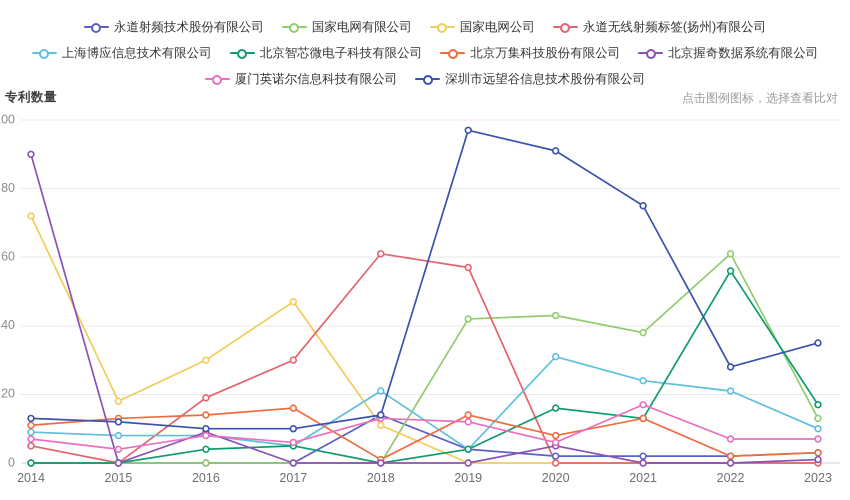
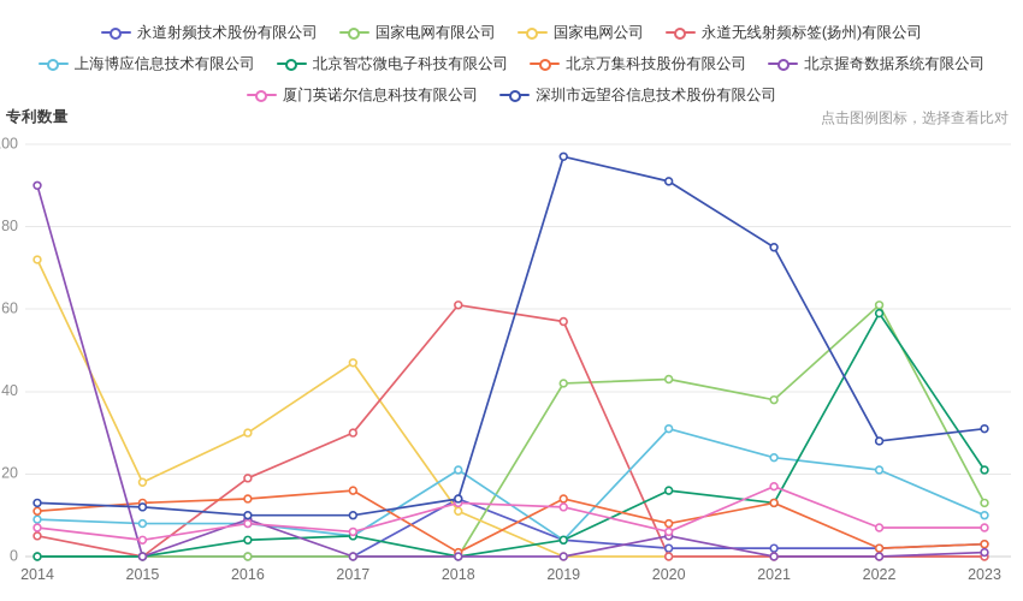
北京智芯微电子科技有限公司/2022: 56 -> 59
北京智芯微电子科技有限公司/2023: 17 -> 21
深圳市远望谷信息技术股份有限公司/2023: 35 -> 31
